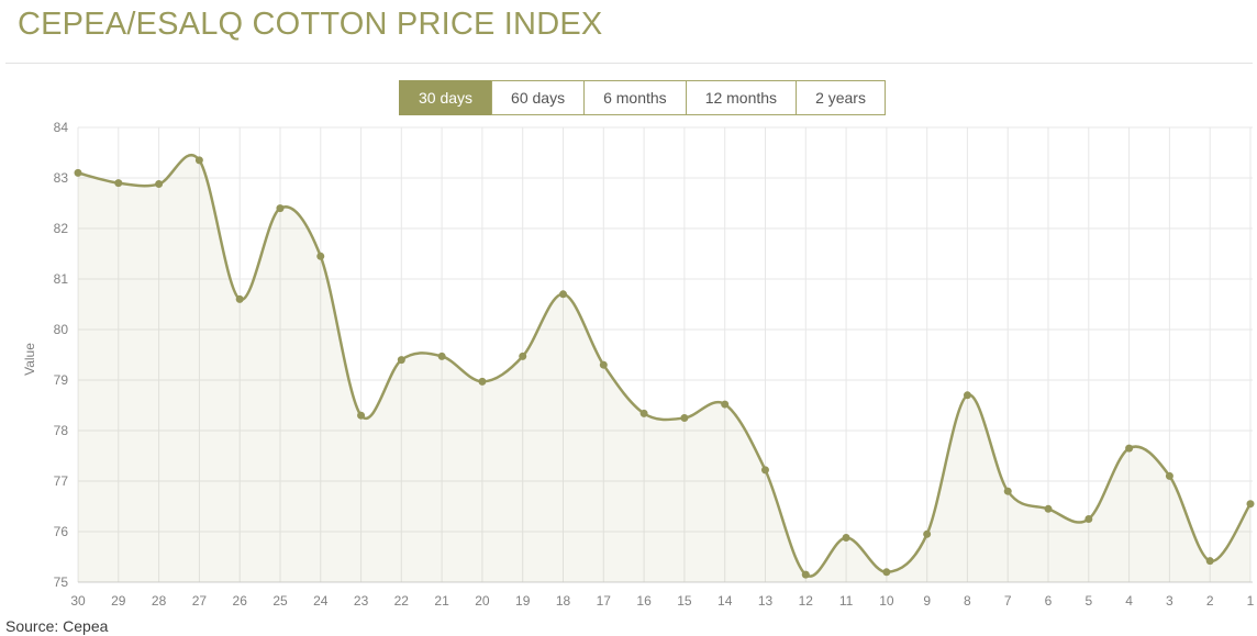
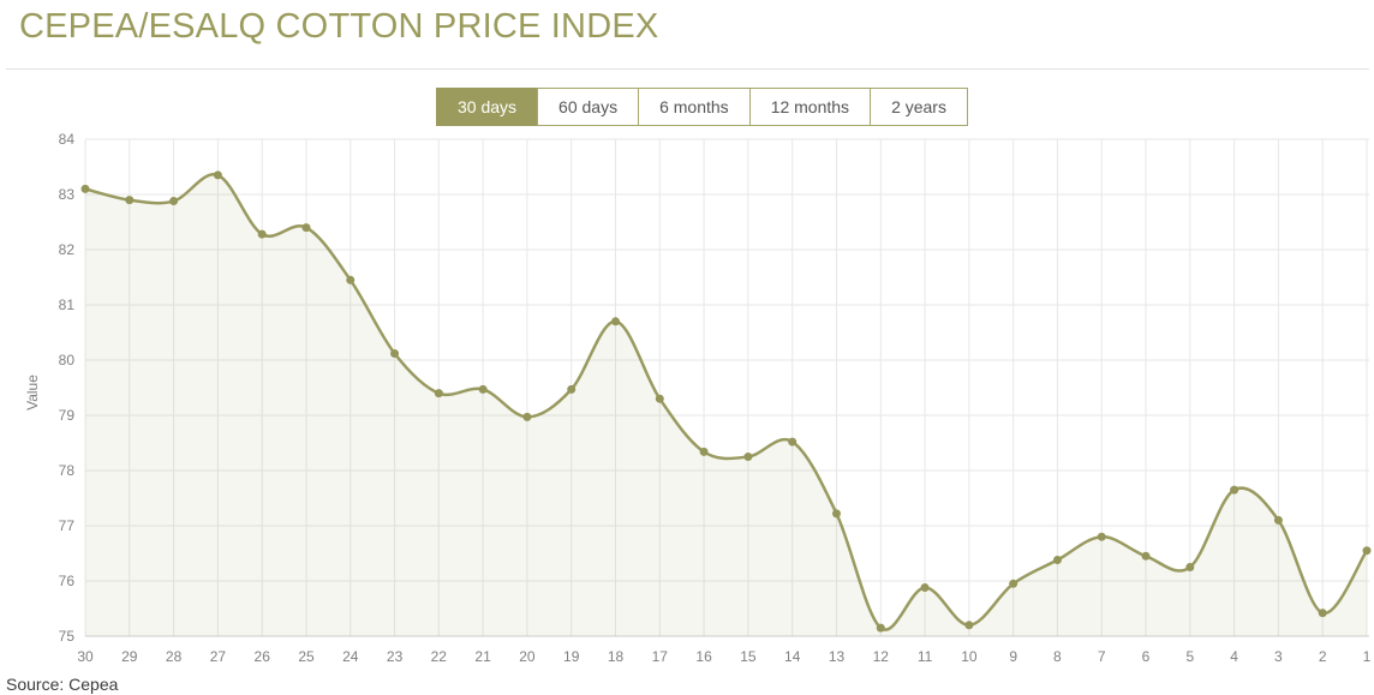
26: 80.6 -> 82.3
23: 78.3 -> 80.1
8: 78.7 -> 76.4
